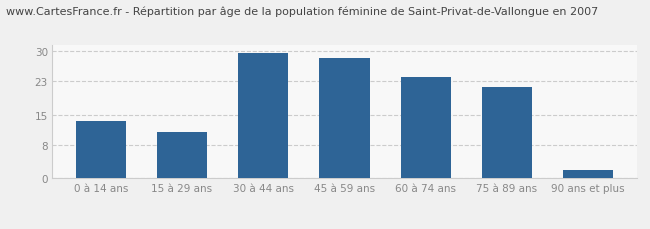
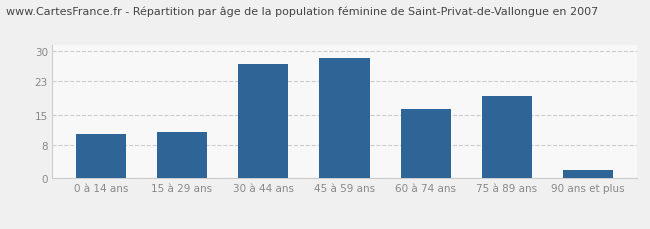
0 à 14 ans: 13.5 -> 10.5
30 à 44 ans: 29.5 -> 27.0
60 à 74 ans: 24.0 -> 16.5
75 à 89 ans: 21.5 -> 19.5
